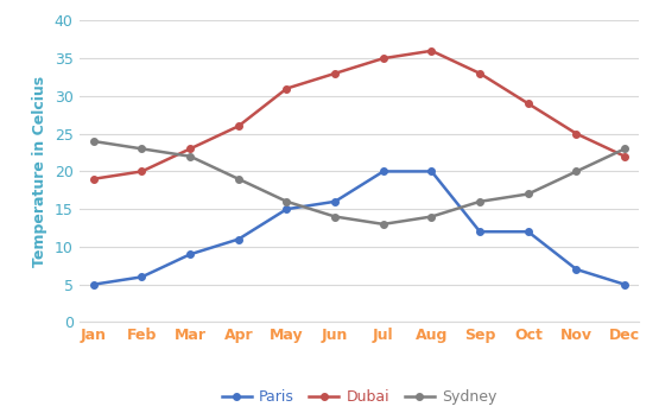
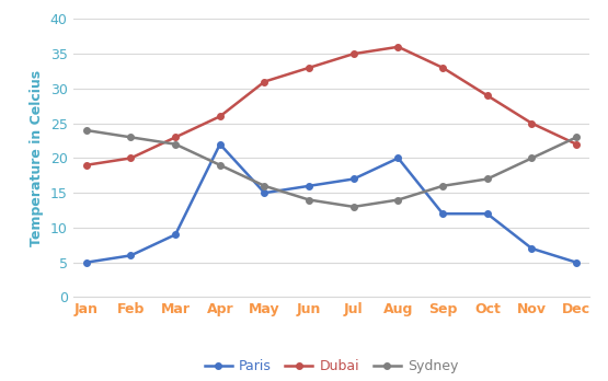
Paris/Apr: 11 -> 22
Paris/Jul: 20 -> 17
